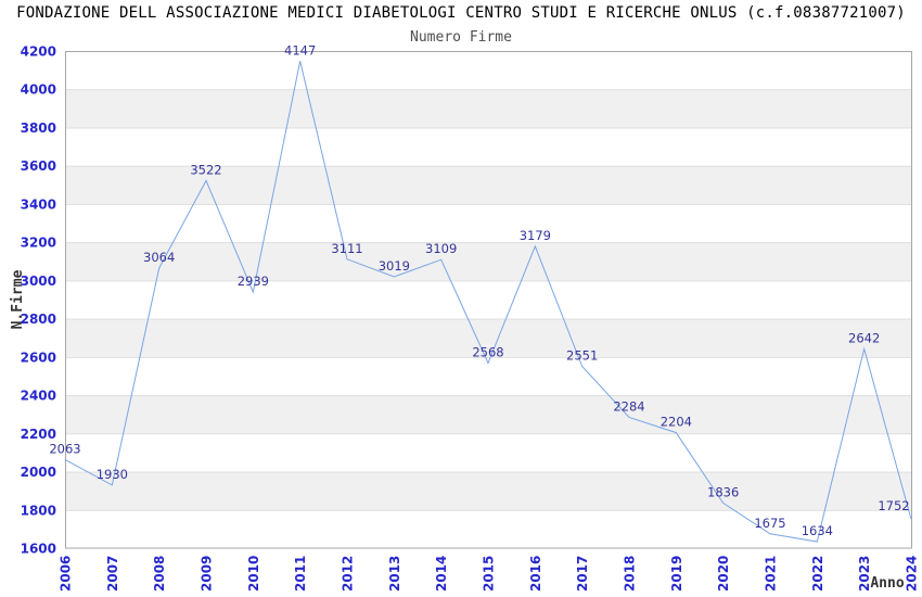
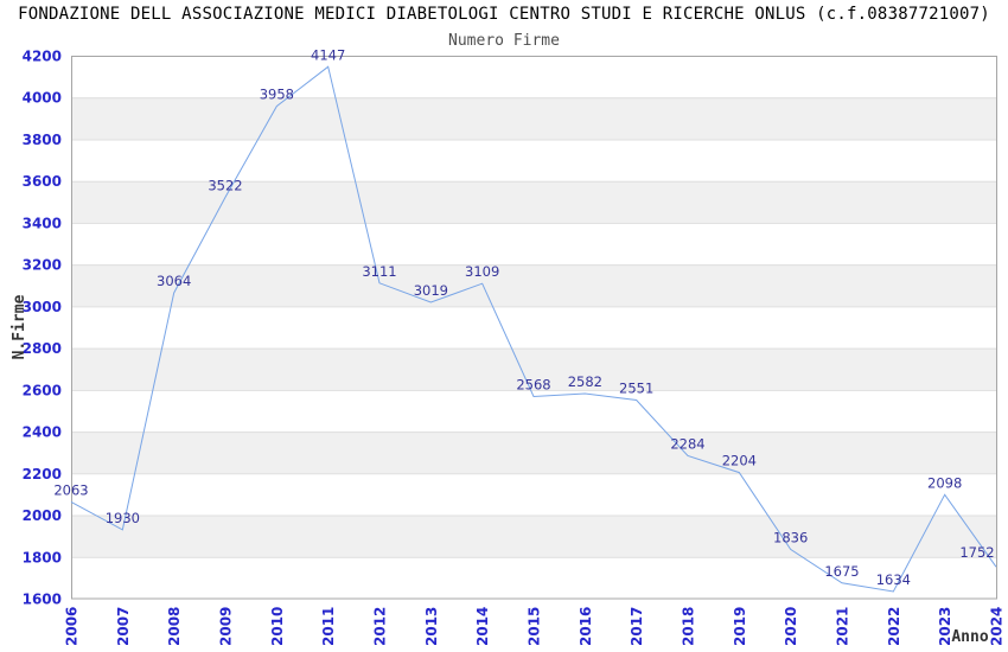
2010: 2939 -> 3958
2016: 3179 -> 2582
2023: 2642 -> 2098
